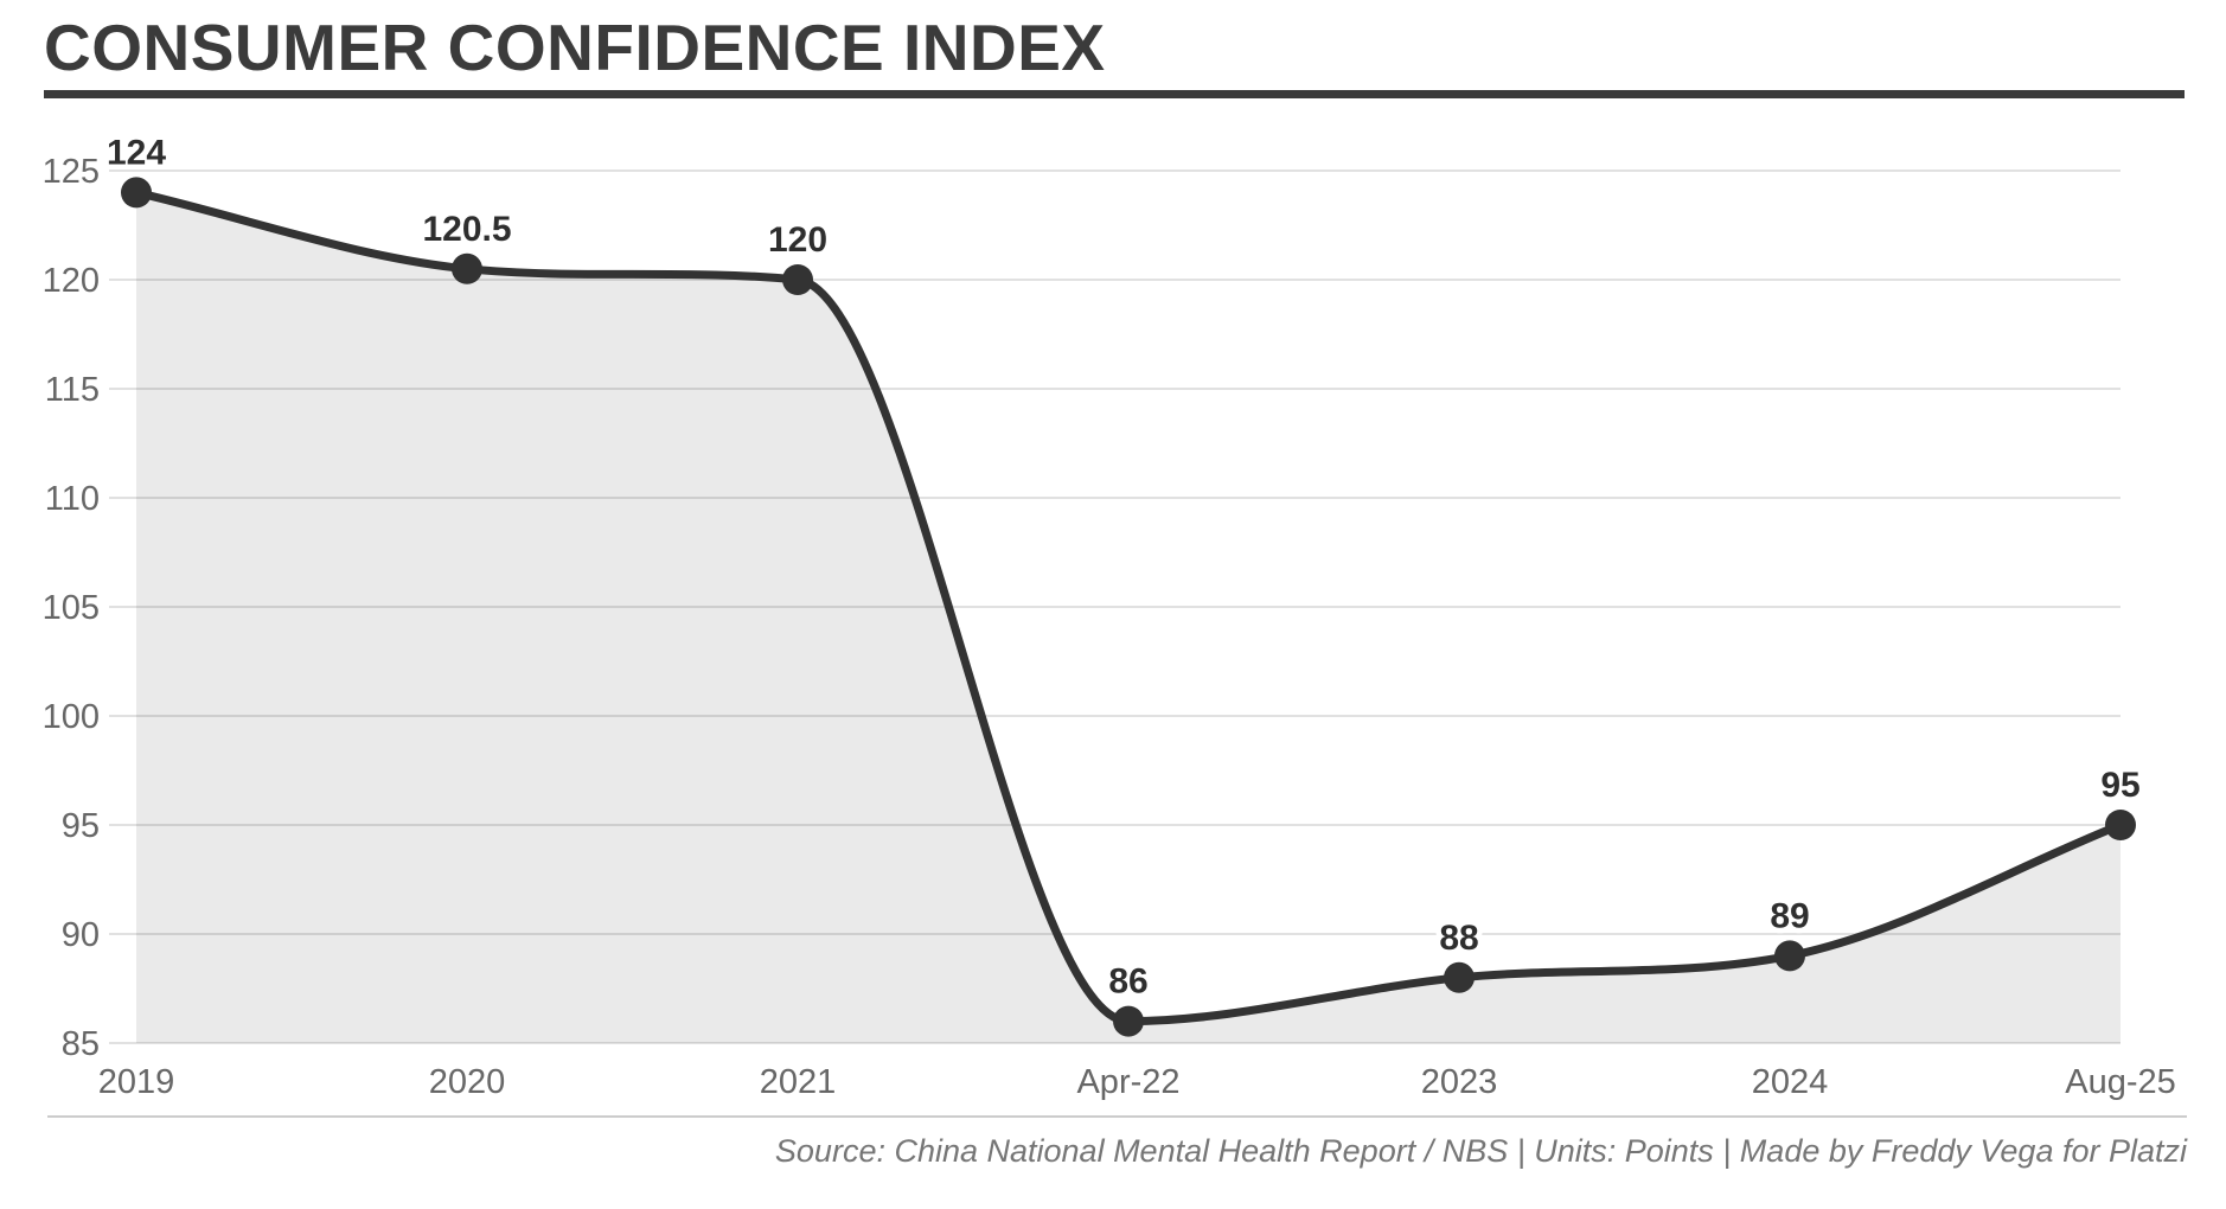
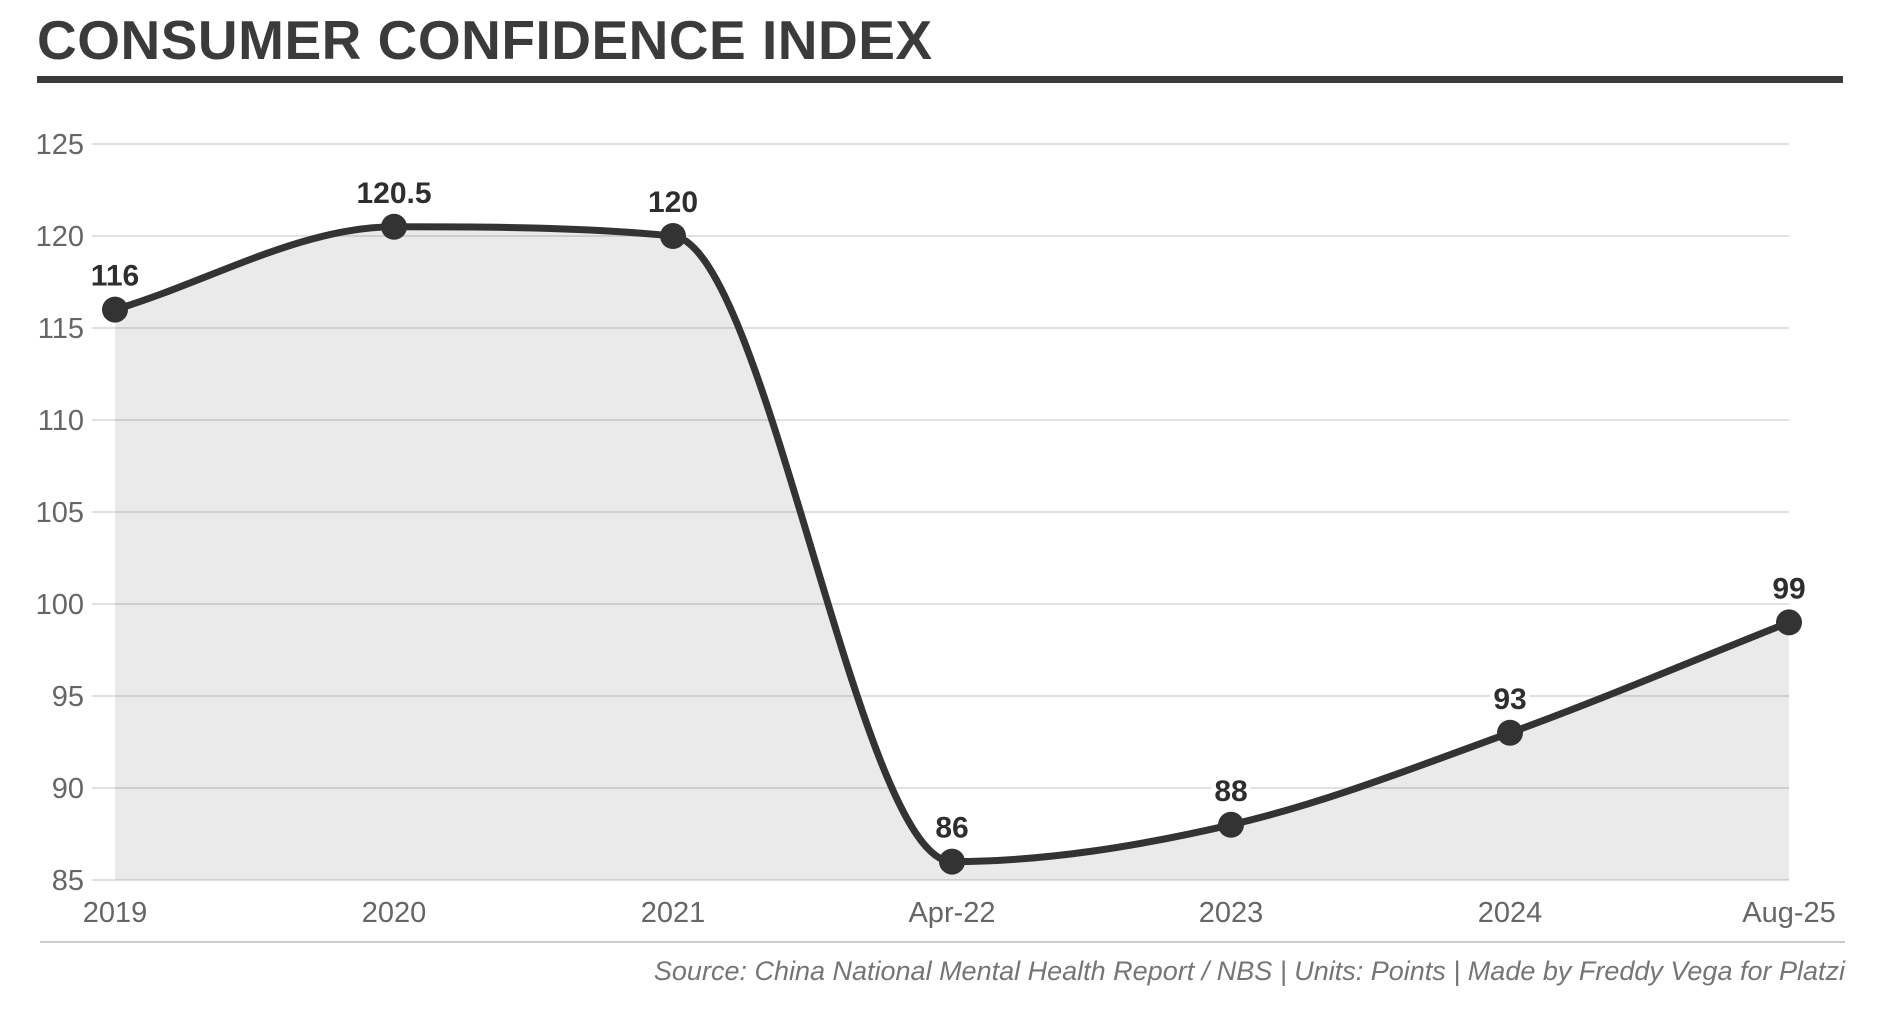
2019: 124 -> 116
2024: 89 -> 93
Aug-25: 95 -> 99
